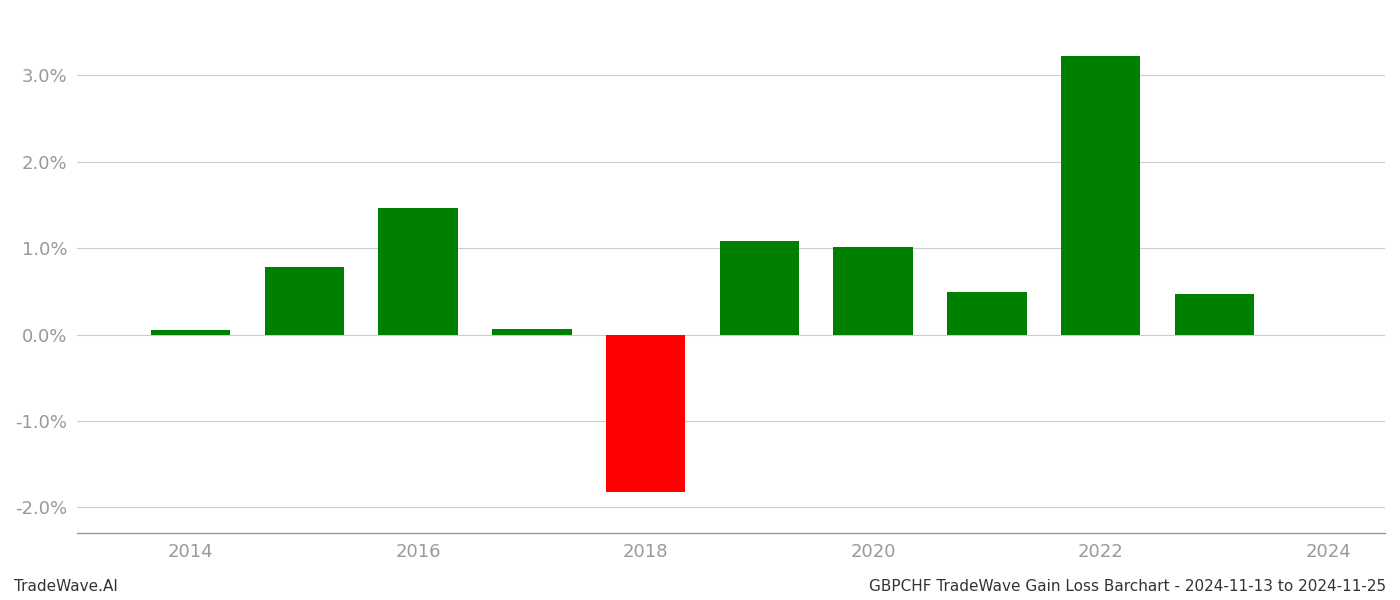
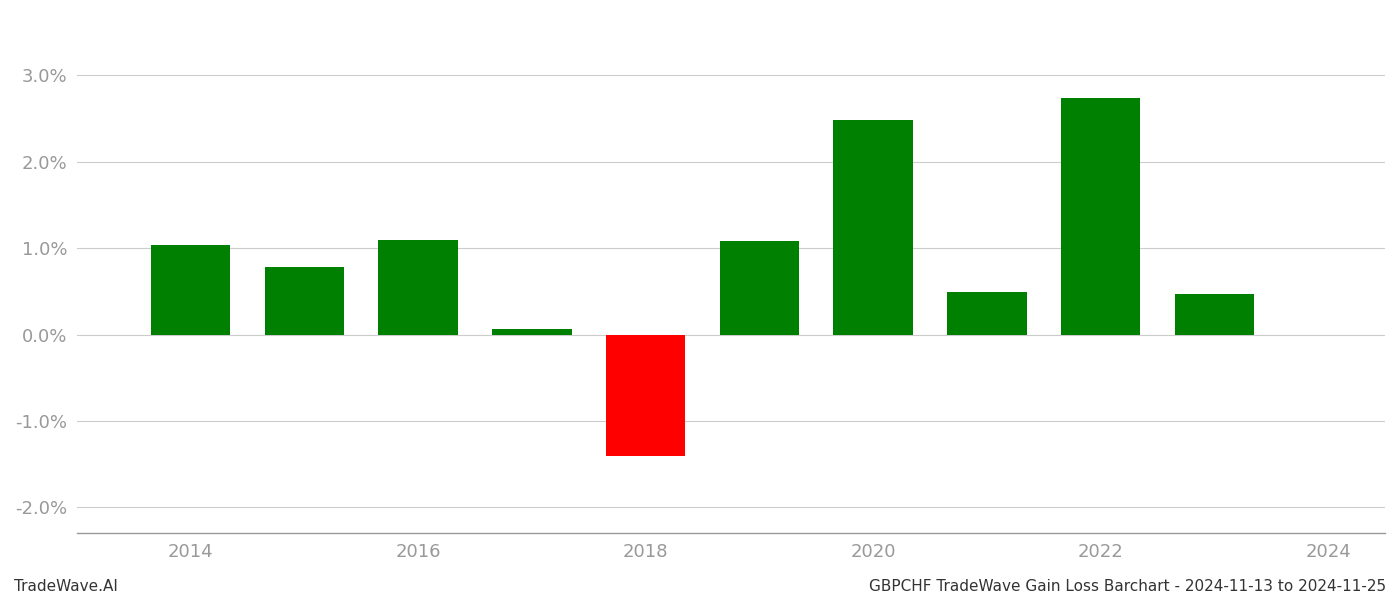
2014: 0.05% -> 1.04%
2016: 1.47% -> 1.10%
2018: -1.82% -> -1.40%
2020: 1.01% -> 2.48%
2022: 3.22% -> 2.74%
